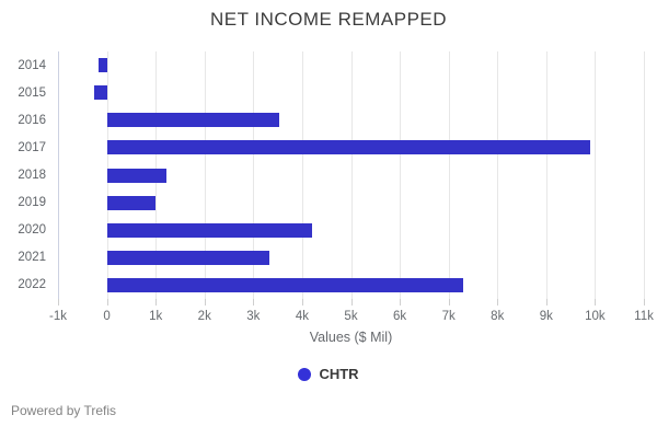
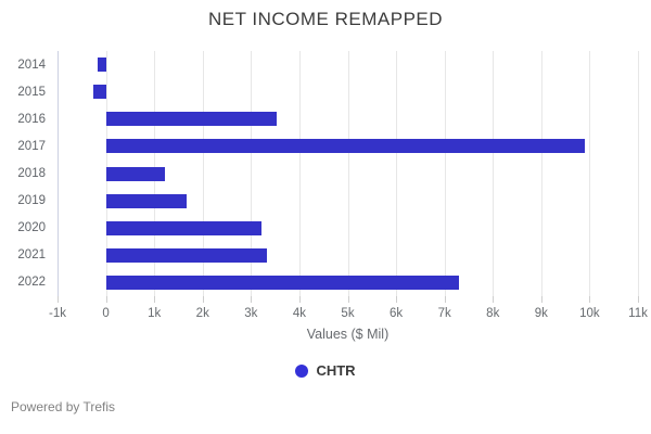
2019: 1.0k -> 1.7k
2020: 4.2k -> 3.2k
